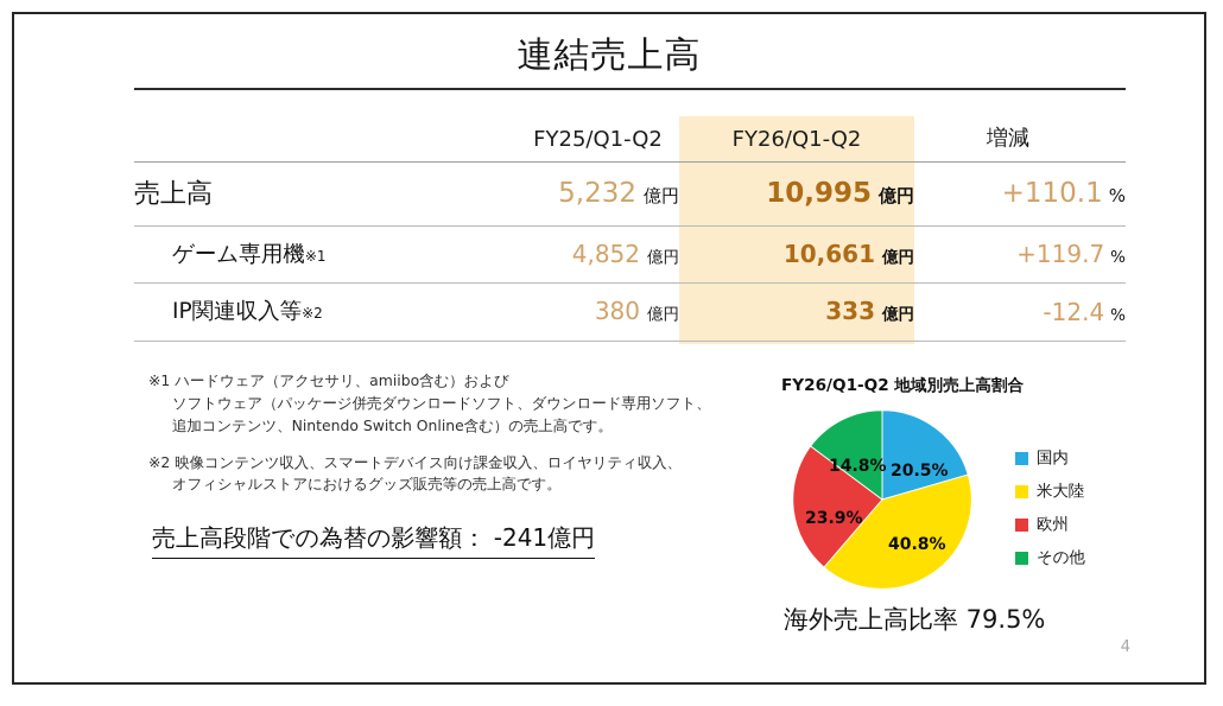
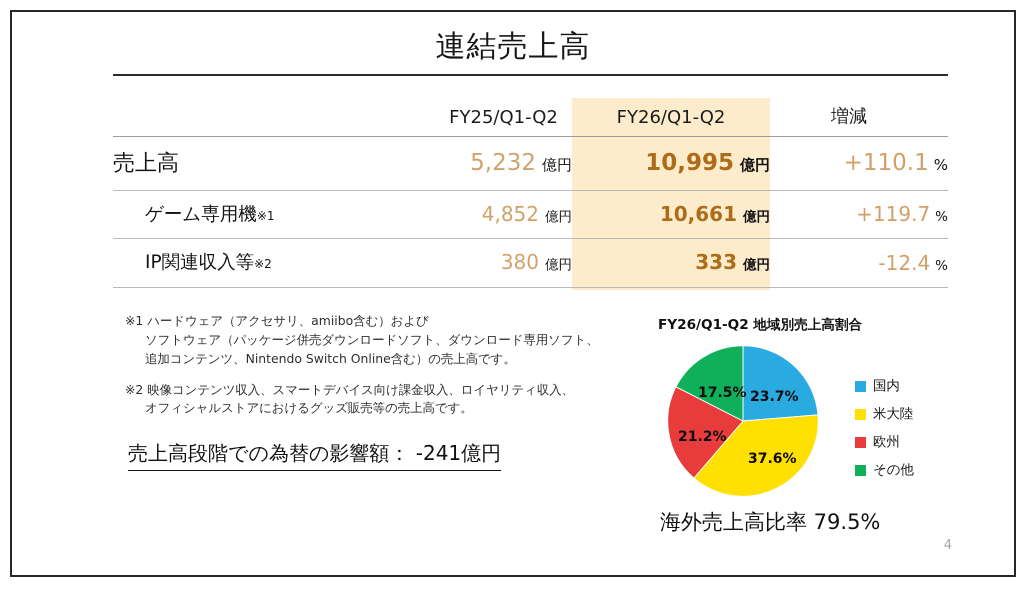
国内: 20.5% -> 23.7%
米大陸: 40.8% -> 37.6%
欧州: 23.9% -> 21.2%
その他: 14.8% -> 17.5%
